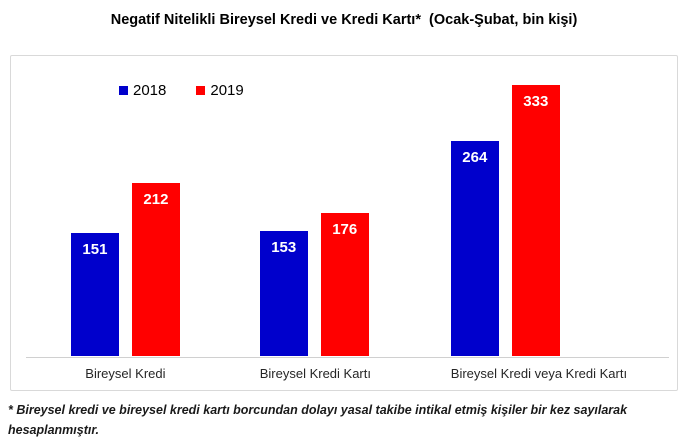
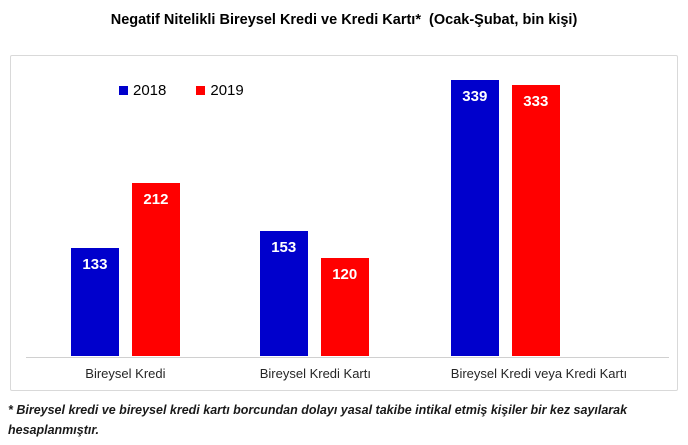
2018/Bireysel Kredi: 151 -> 133
2019/Bireysel Kredi Kartı: 176 -> 120
2018/Bireysel Kredi veya Kredi Kartı: 264 -> 339
